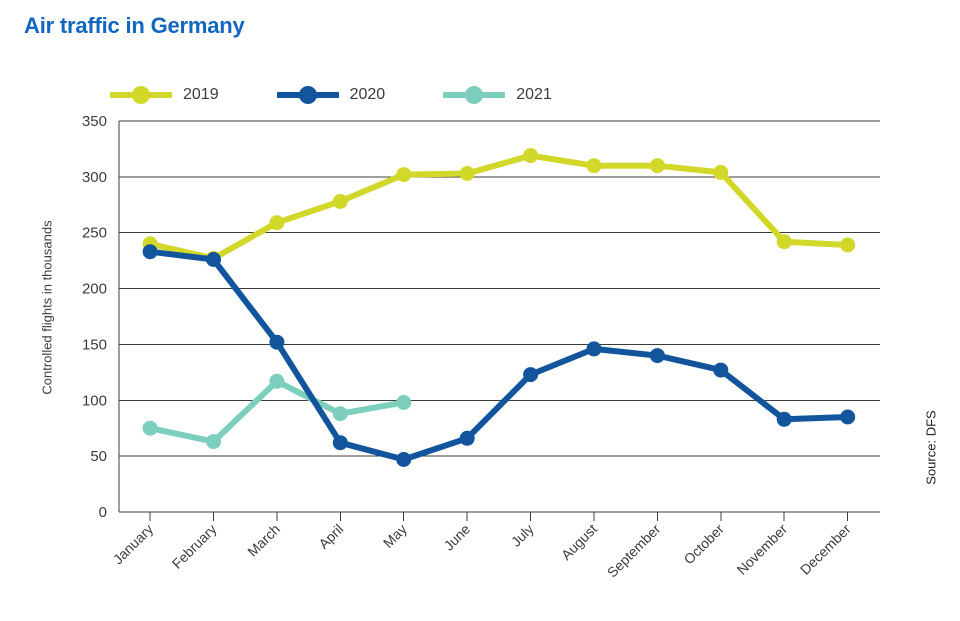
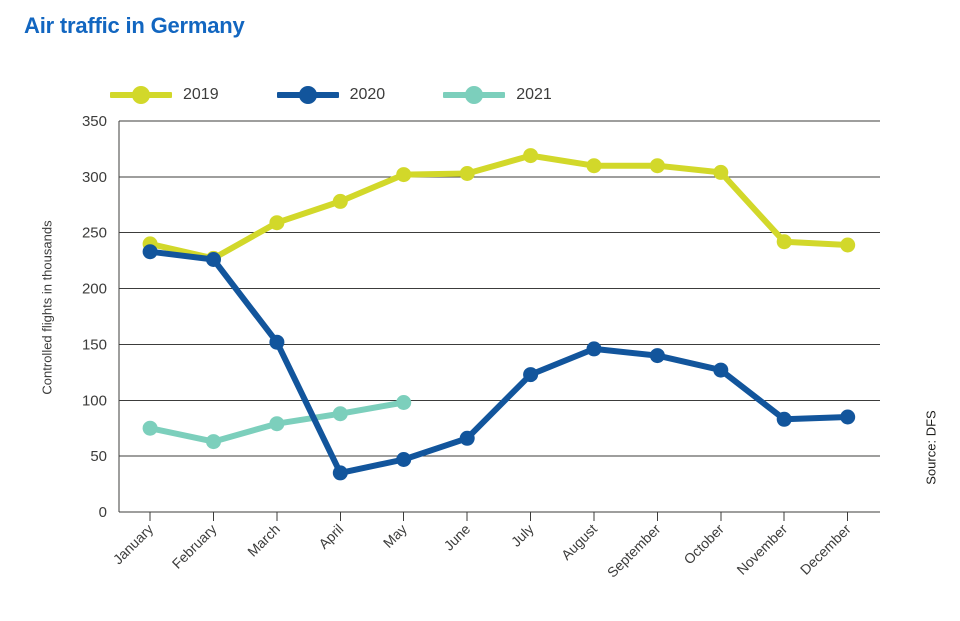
2021/March: 117 -> 79
2020/April: 62 -> 35
